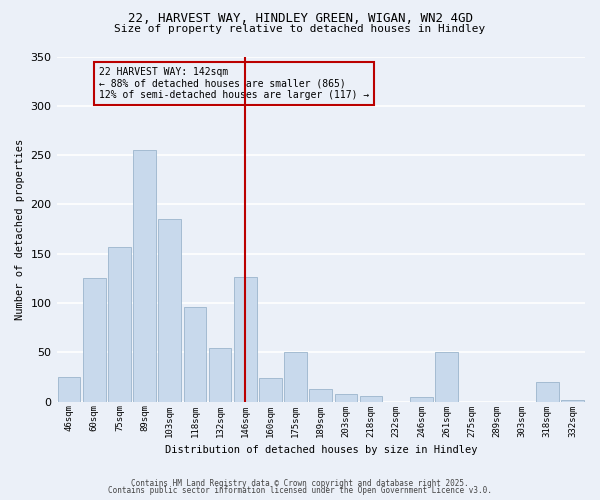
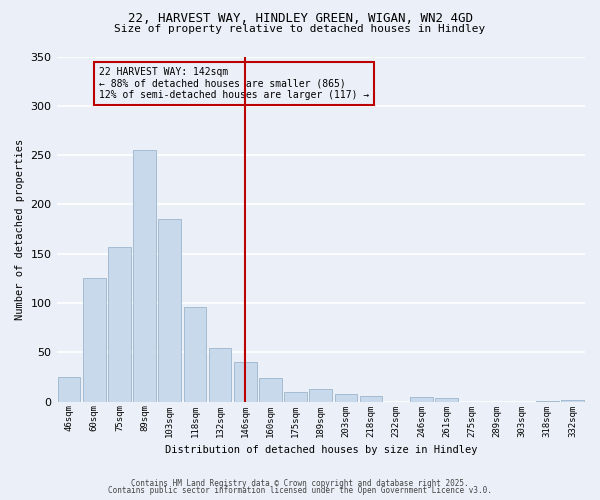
146sqm: 126 -> 40
175sqm: 50 -> 10
261sqm: 50 -> 4
318sqm: 20 -> 1
